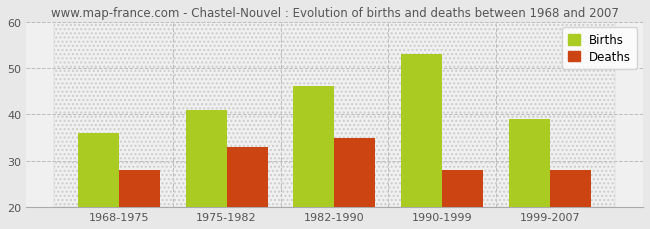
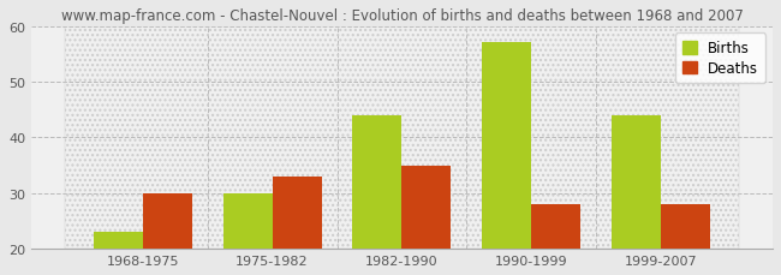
Births/1968-1975: 36 -> 23
Deaths/1968-1975: 28 -> 30
Births/1975-1982: 41 -> 30
Births/1982-1990: 46 -> 44
Births/1990-1999: 53 -> 57
Births/1999-2007: 39 -> 44
